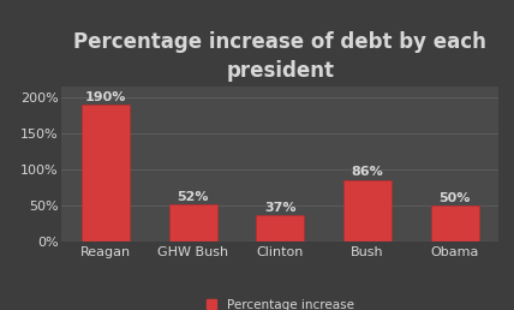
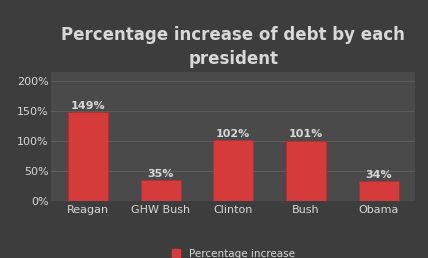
Reagan: 190% -> 149%
GHW Bush: 52% -> 35%
Clinton: 37% -> 102%
Bush: 86% -> 101%
Obama: 50% -> 34%
